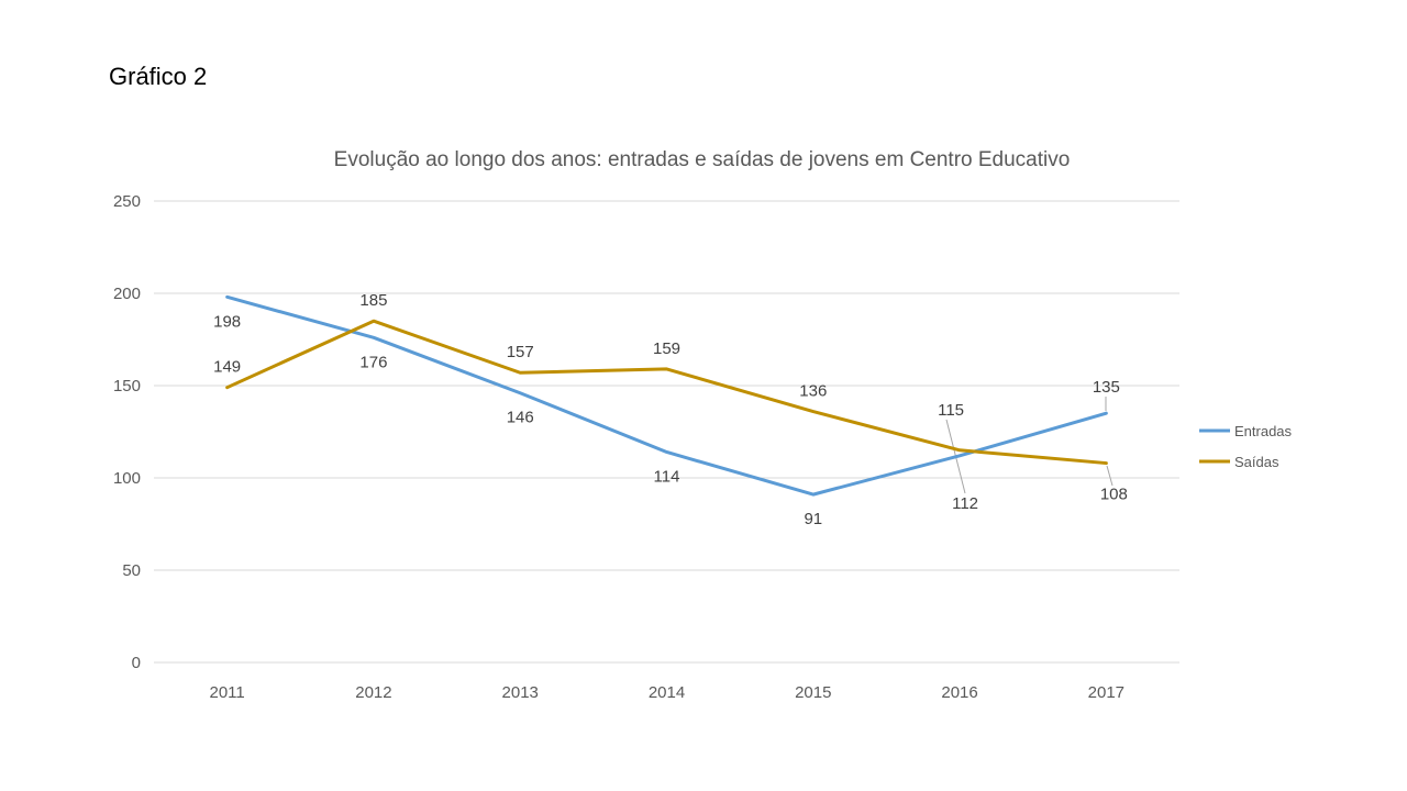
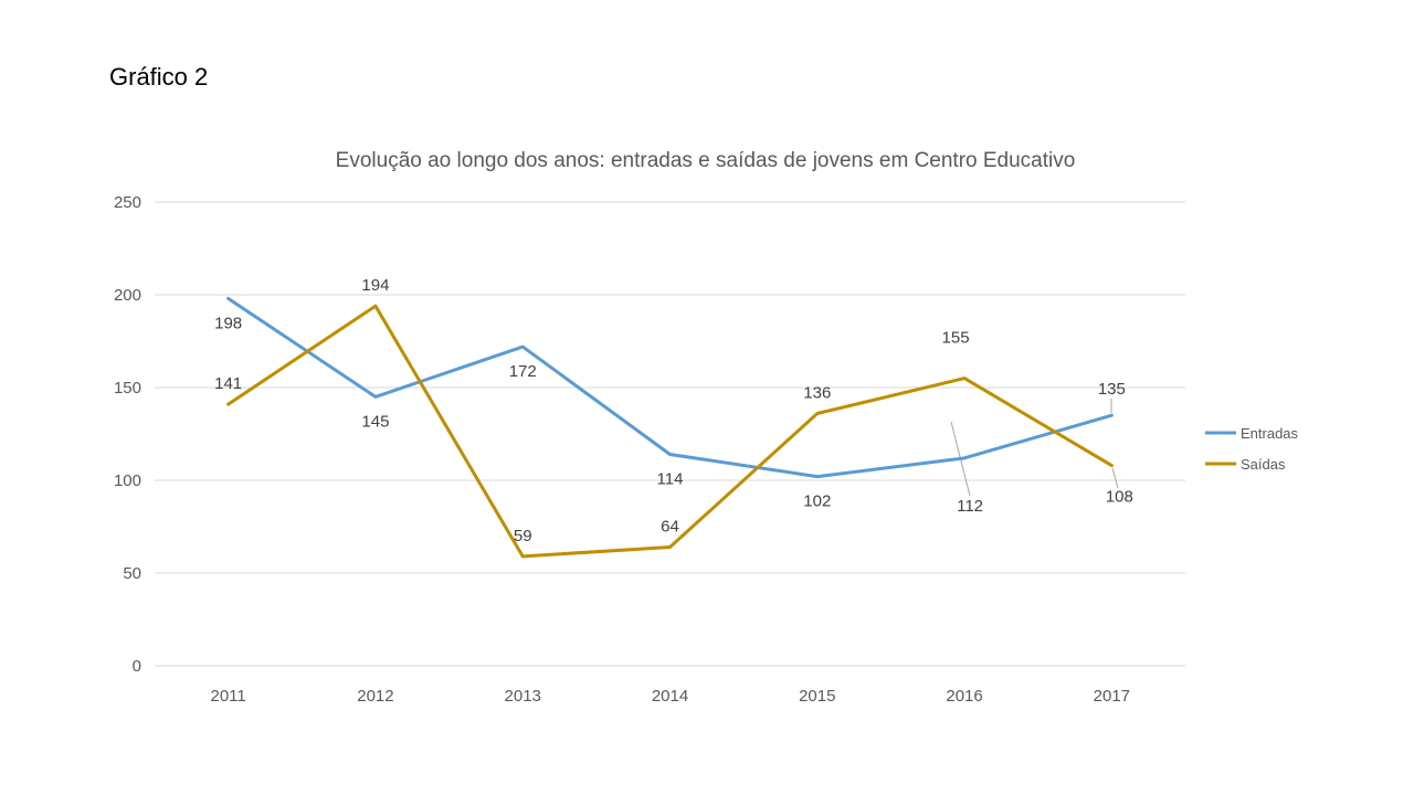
Saídas/2011: 149 -> 141
Entradas/2012: 176 -> 145
Saídas/2012: 185 -> 194
Entradas/2013: 146 -> 172
Saídas/2013: 157 -> 59
Saídas/2014: 159 -> 64
Entradas/2015: 91 -> 102
Saídas/2016: 115 -> 155
